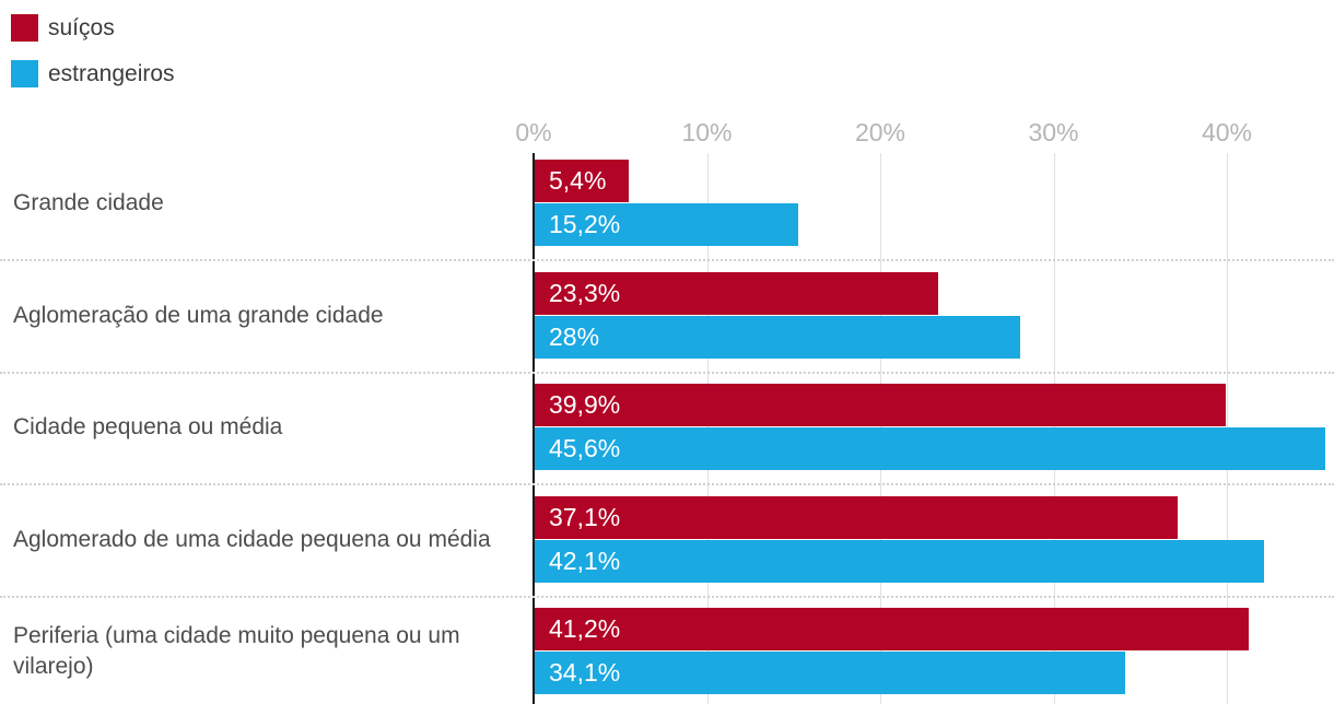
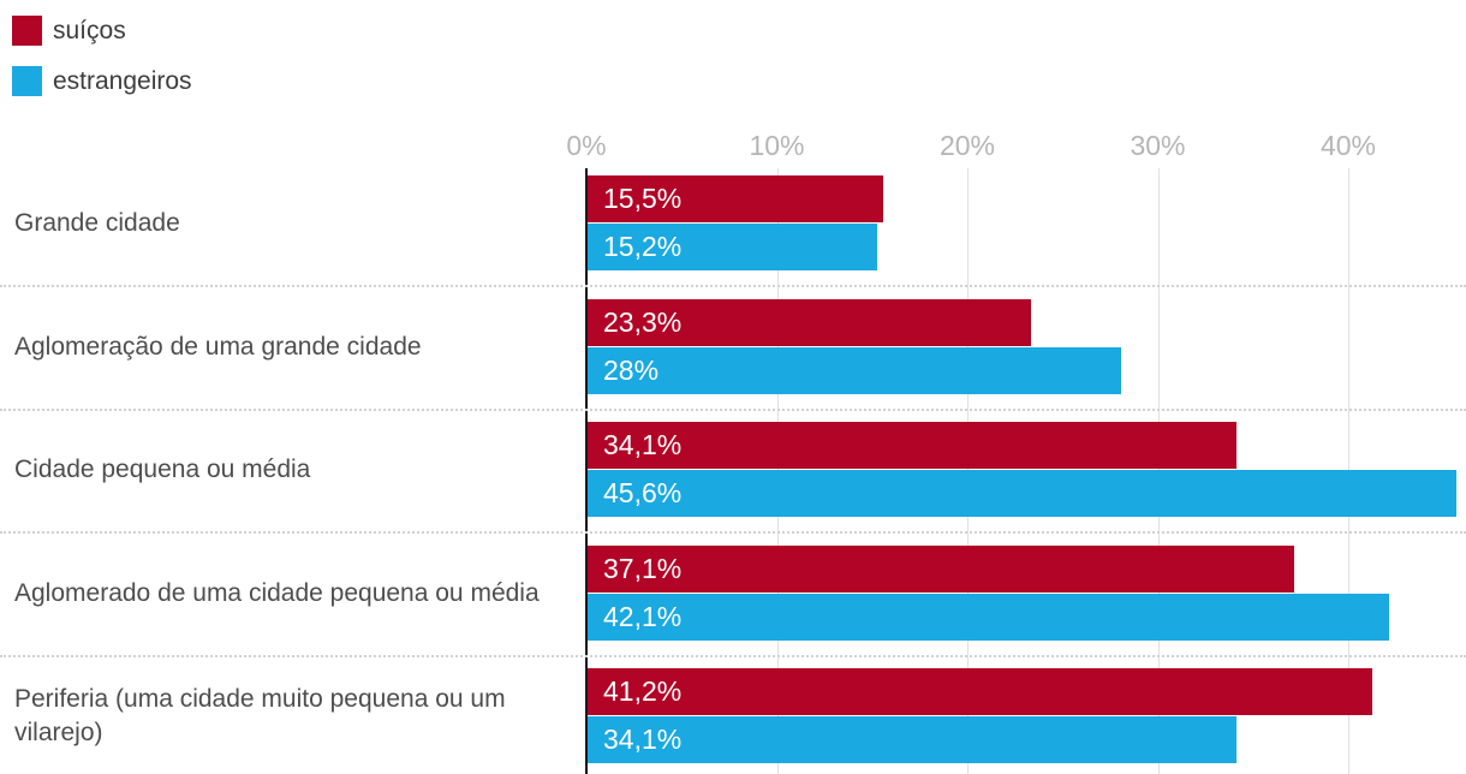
suíços/Grande cidade: 5,4% -> 15,5%
suíços/Cidade pequena ou média: 39,9% -> 34,1%
